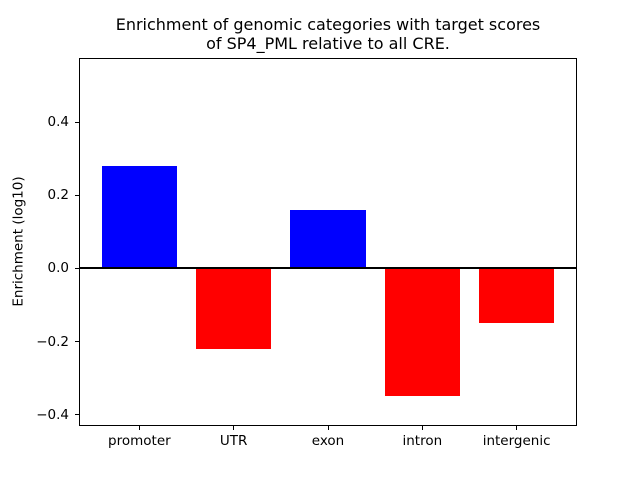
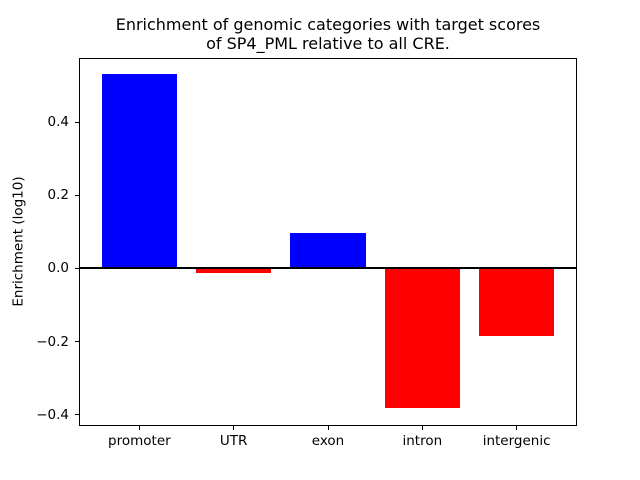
promoter: 0.28 -> 0.53
UTR: -0.22 -> -0.01
exon: 0.16 -> 0.10
intron: -0.35 -> -0.38
intergenic: -0.15 -> -0.19
